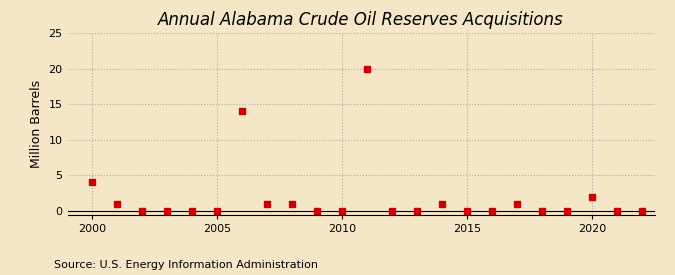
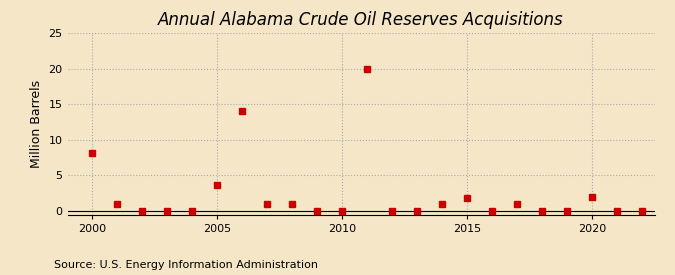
2000: 4.0 -> 8.2
2005: 0.1 -> 3.6
2015: 0.1 -> 1.8
